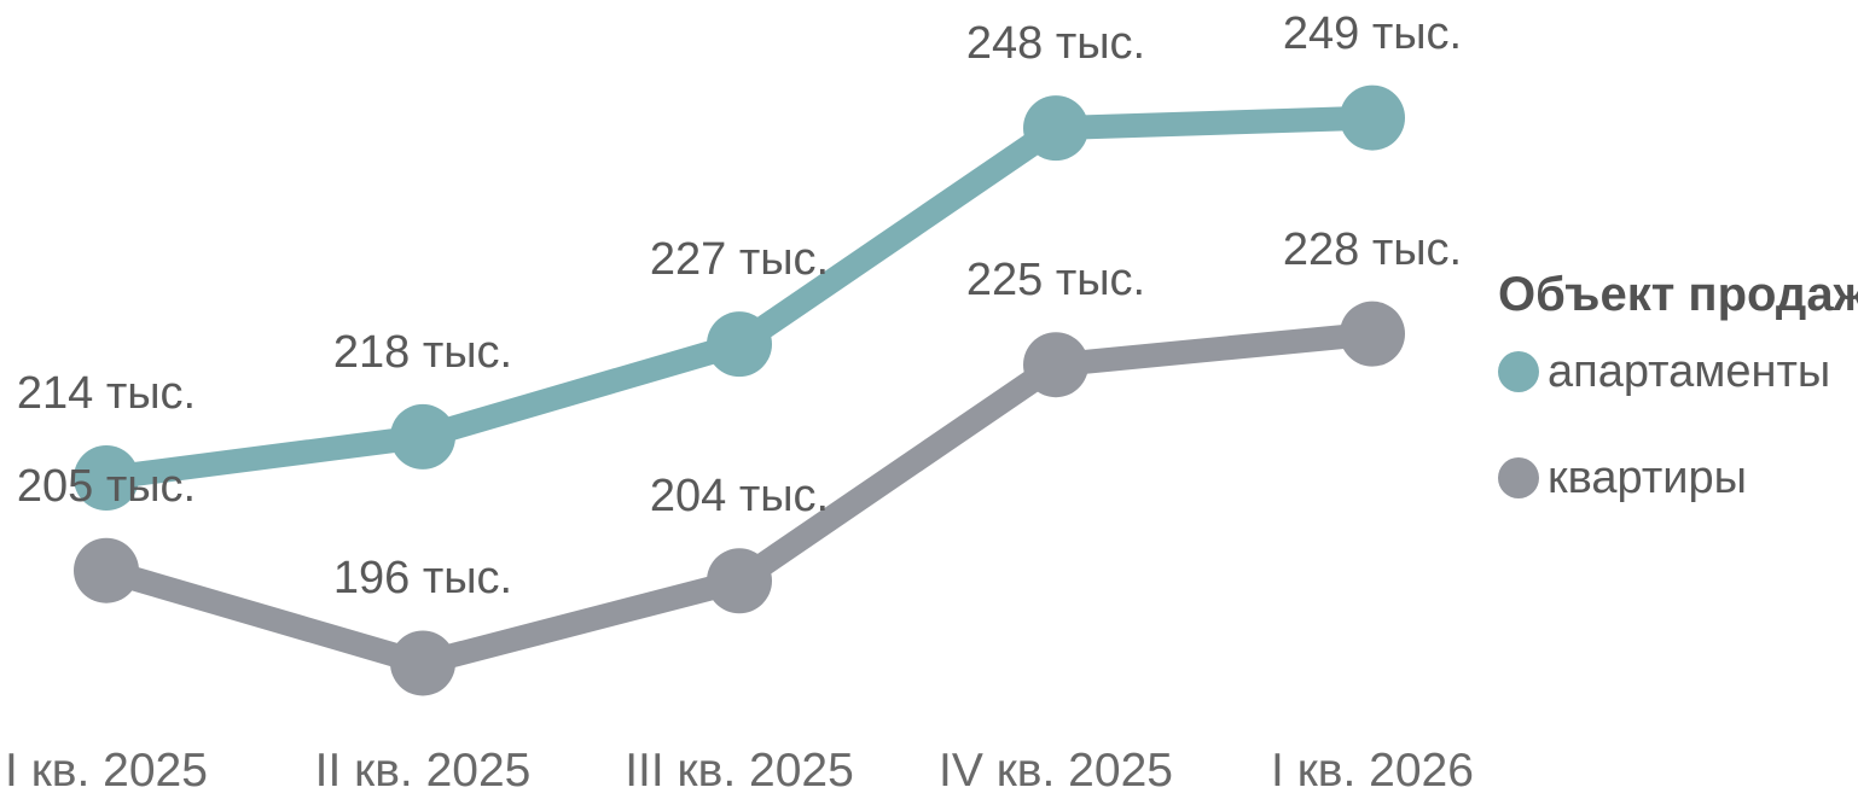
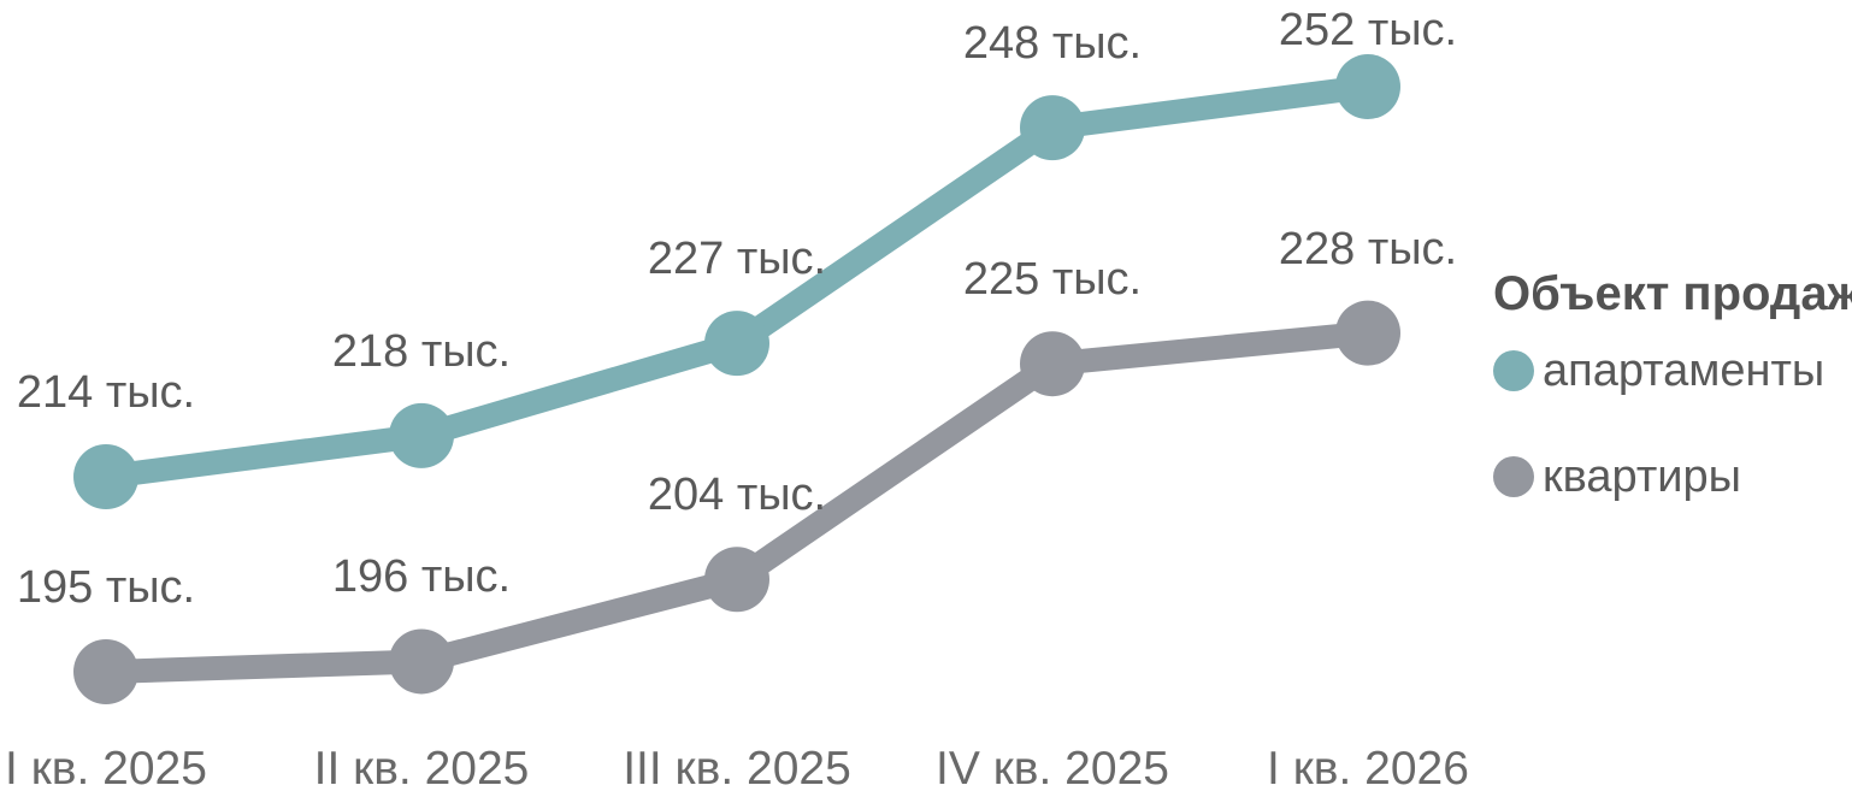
квартиры/I кв. 2025: 205 -> 195
апартаменты/I кв. 2026: 249 -> 252
